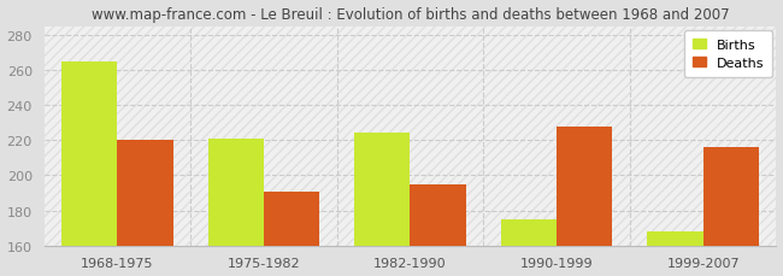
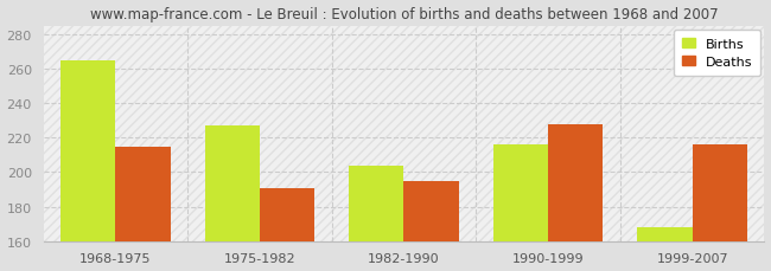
Deaths/1968-1975: 220 -> 215
Births/1975-1982: 221 -> 227
Births/1982-1990: 224 -> 204
Births/1990-1999: 175 -> 216
